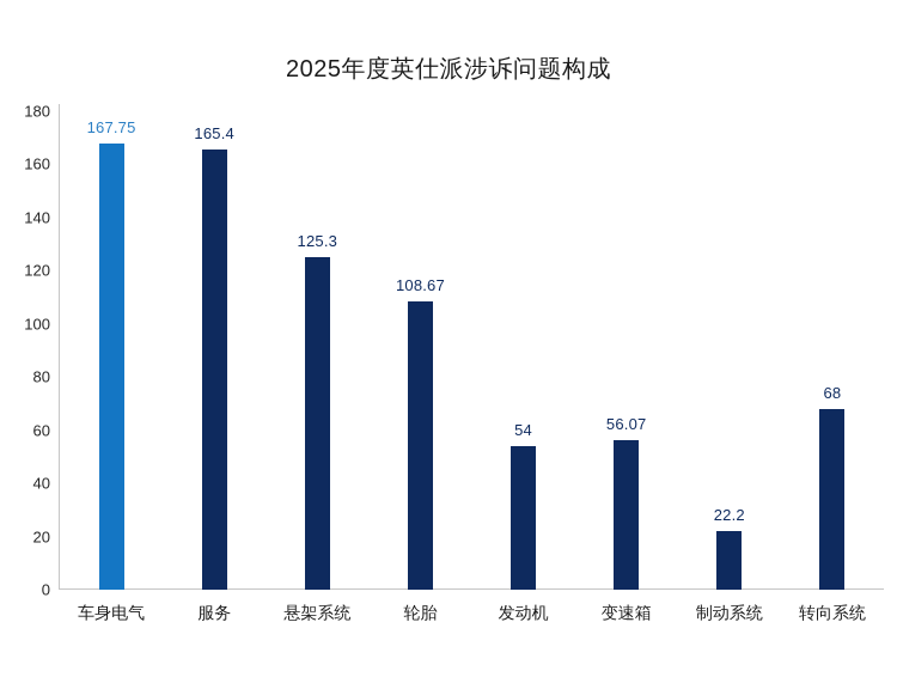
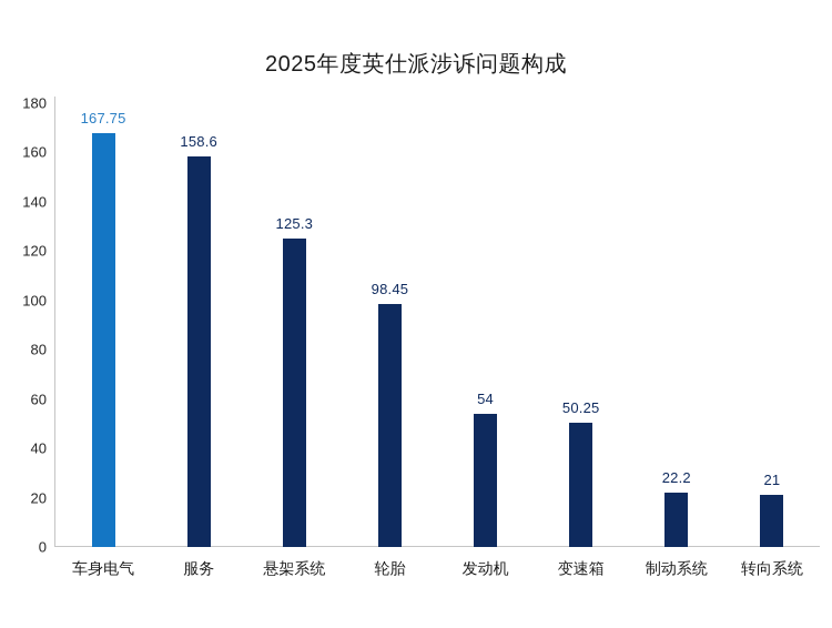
服务: 165.4 -> 158.6
轮胎: 108.67 -> 98.45
变速箱: 56.07 -> 50.25
转向系统: 68 -> 21
